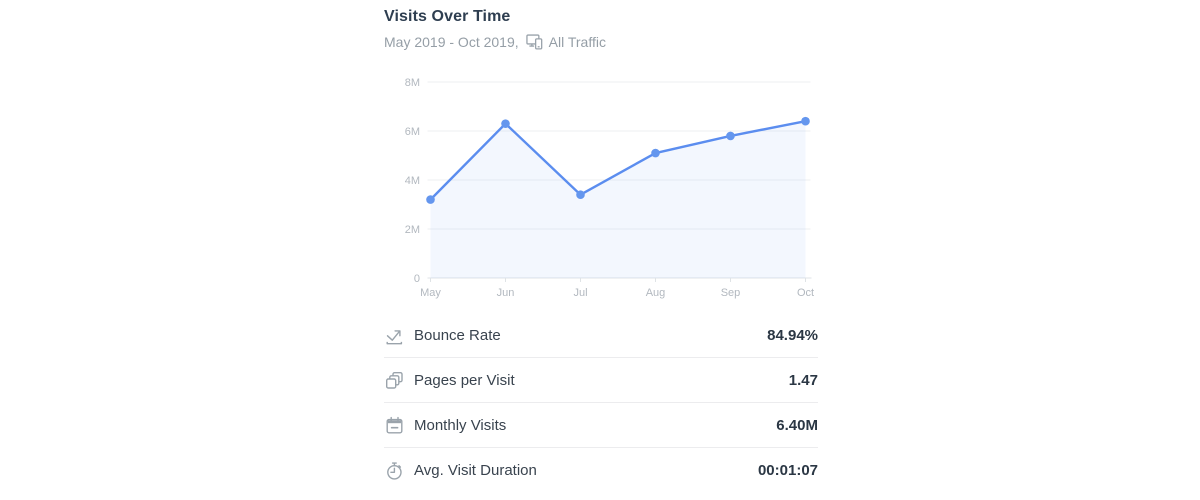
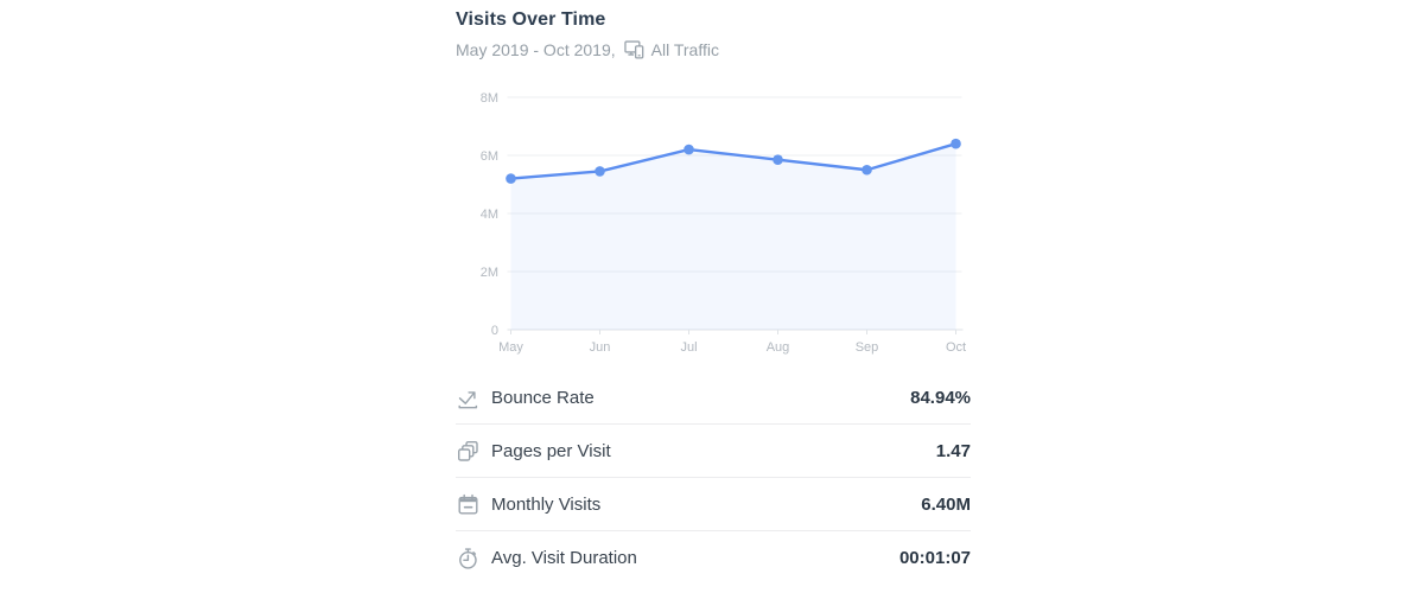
May: 3.2M -> 5.2M
Jun: 6.3M -> 5.5M
Jul: 3.4M -> 6.2M
Aug: 5.1M -> 5.8M
Sep: 5.8M -> 5.5M
